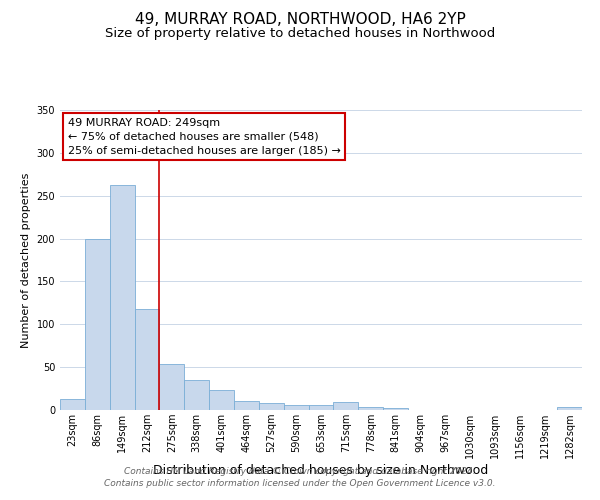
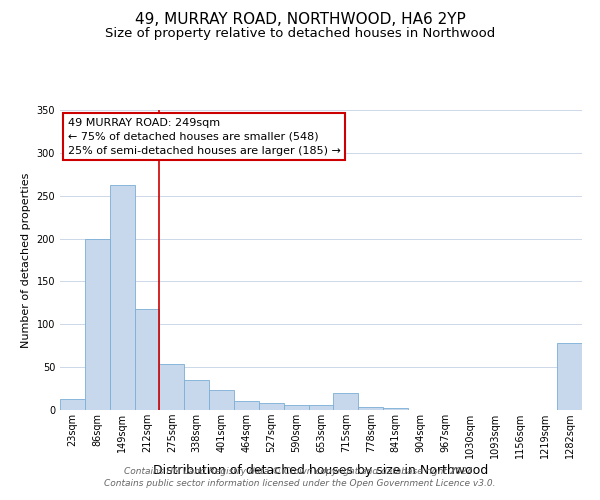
715sqm: 9 -> 20
1282sqm: 3 -> 78
